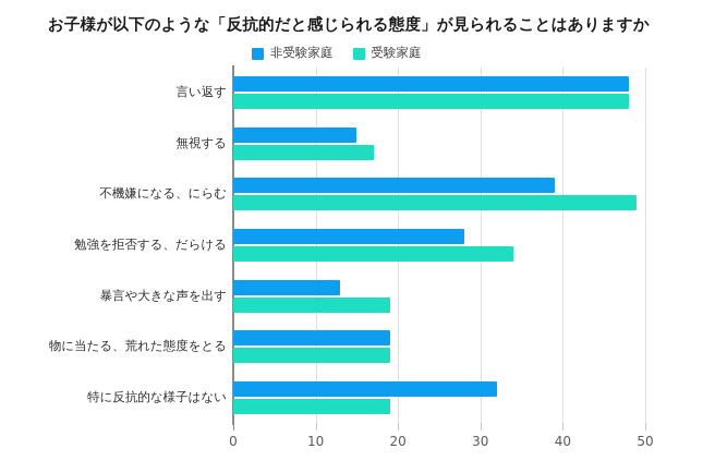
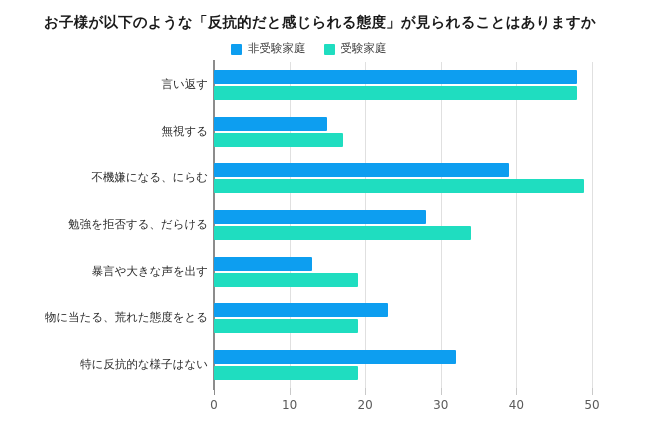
非受験家庭/物に当たる、荒れた態度をとる: 19 -> 23
